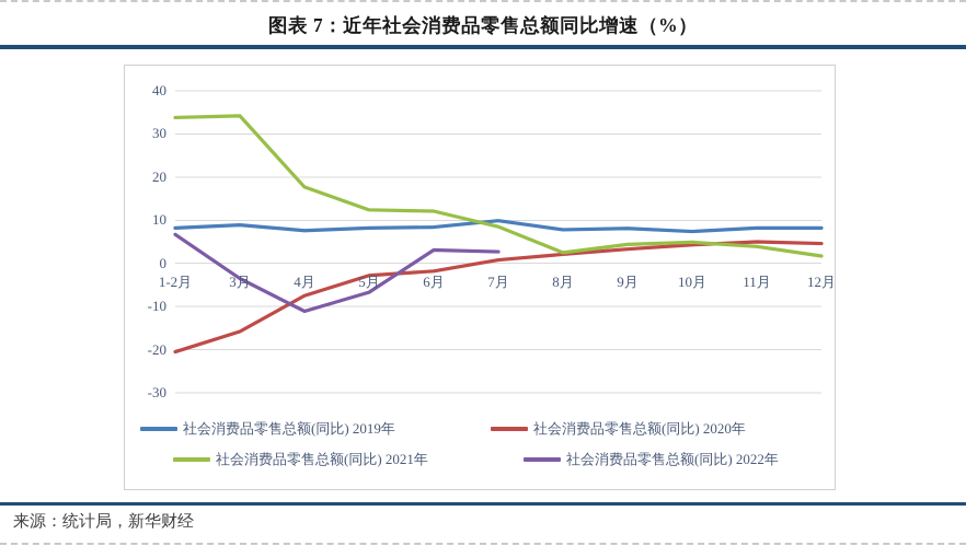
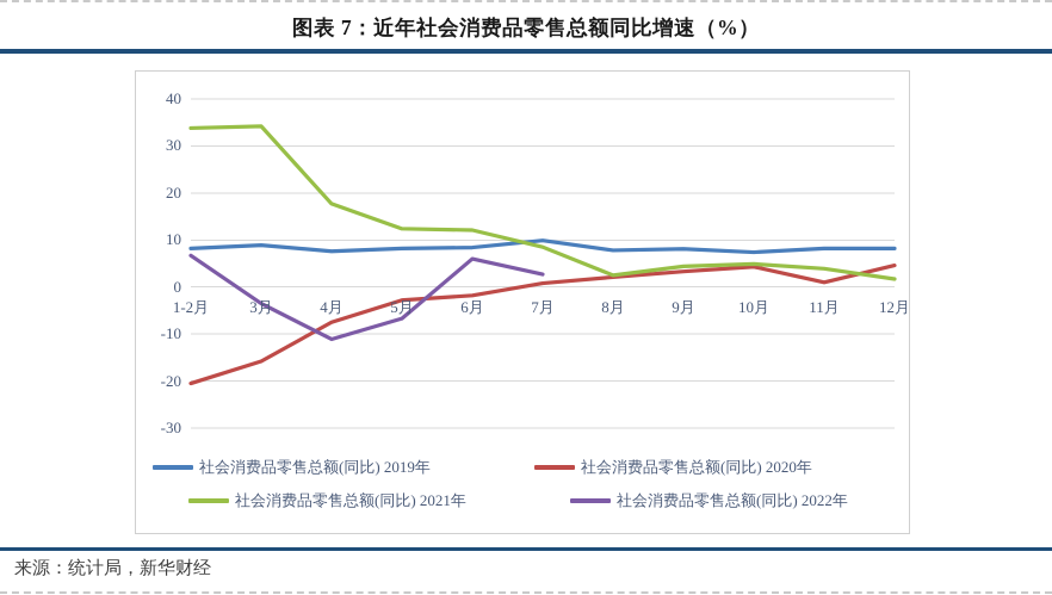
社会消费品零售总额(同比) 2022年/6月: 3 -> 6
社会消费品零售总额(同比) 2020年/11月: 5 -> 1
